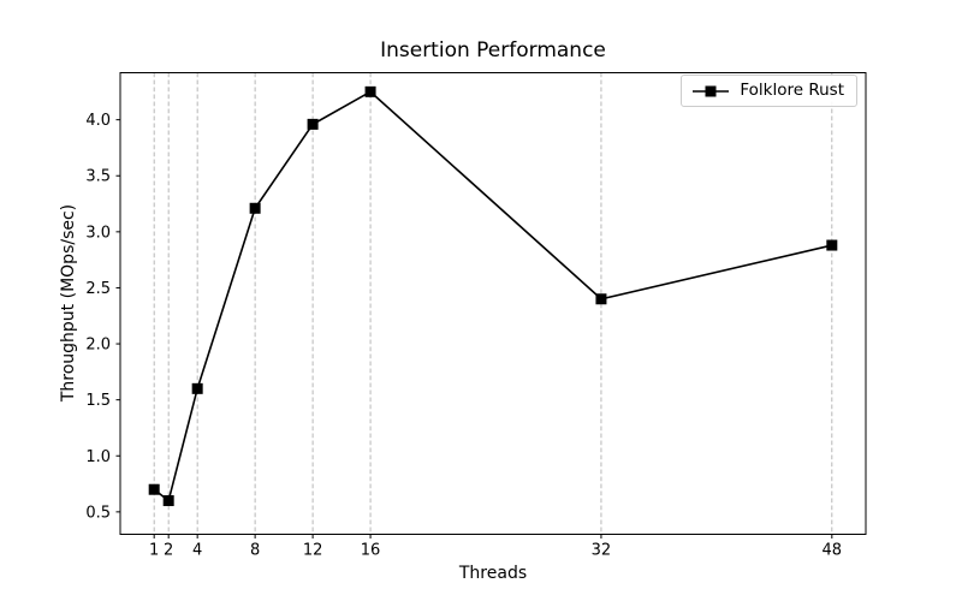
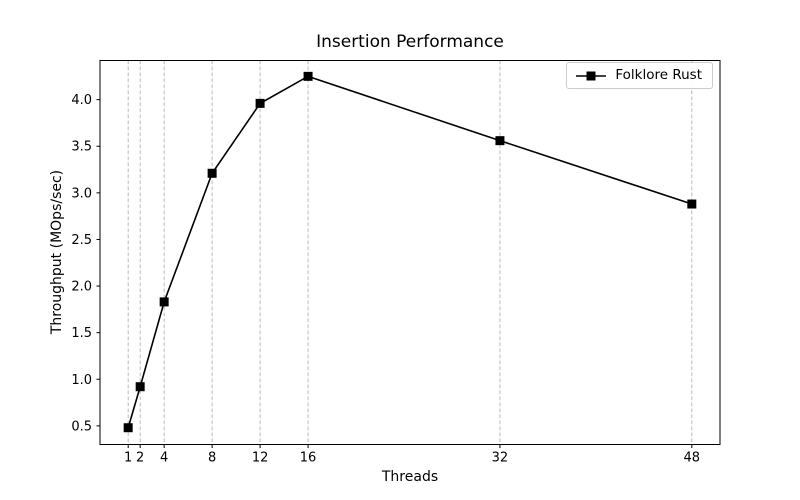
1: 0.7 -> 0.5
2: 0.6 -> 0.9
4: 1.6 -> 1.8
32: 2.4 -> 3.6
